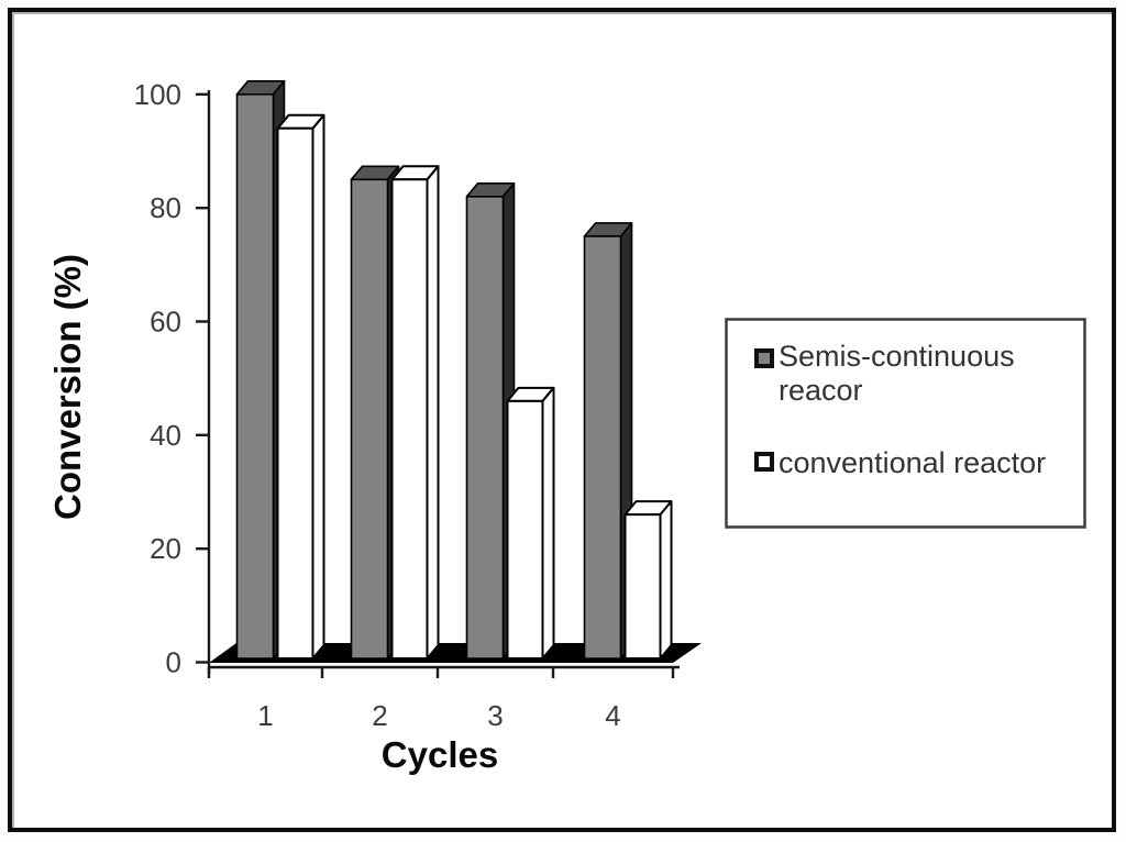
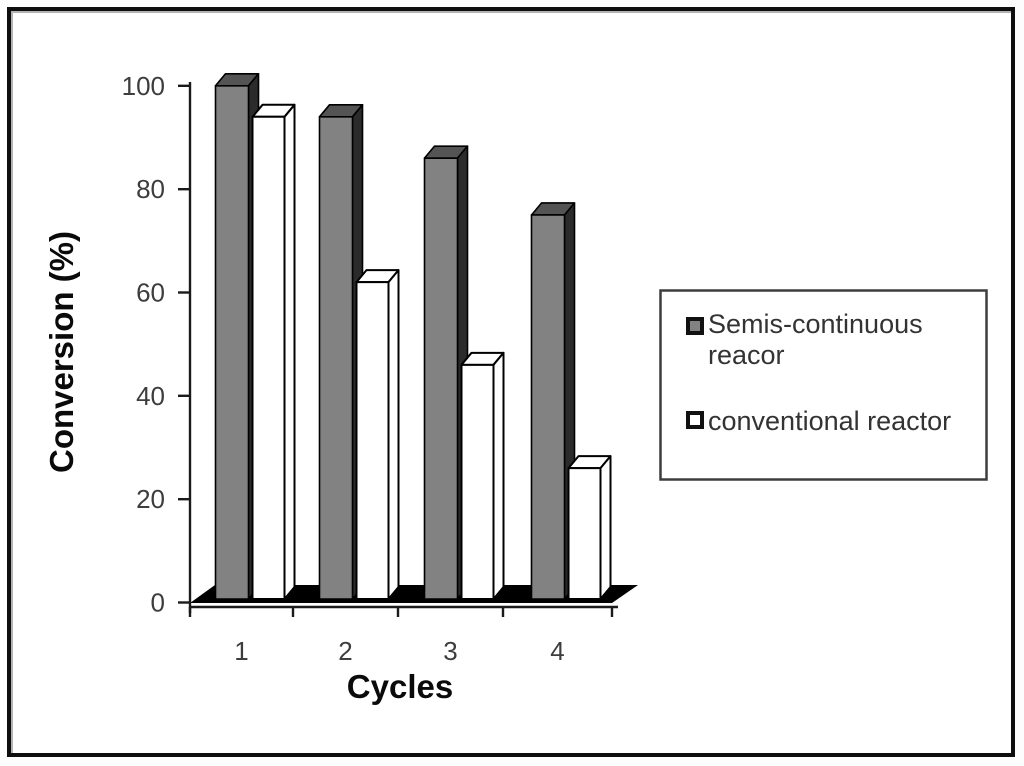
Semis-continuous reacor/2: 85 -> 94
conventional reactor/2: 85 -> 62
Semis-continuous reacor/3: 82 -> 86
